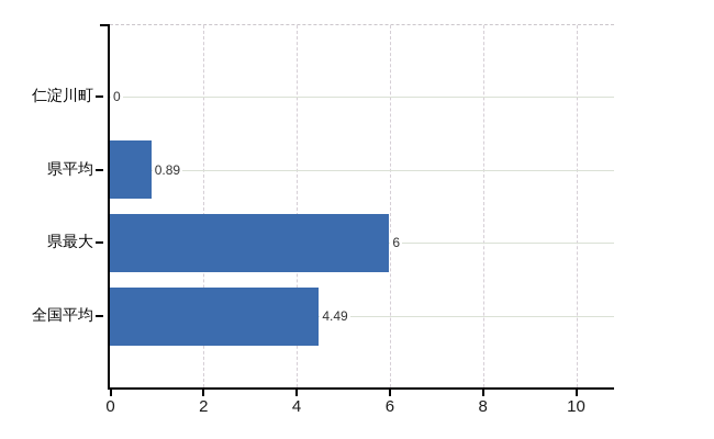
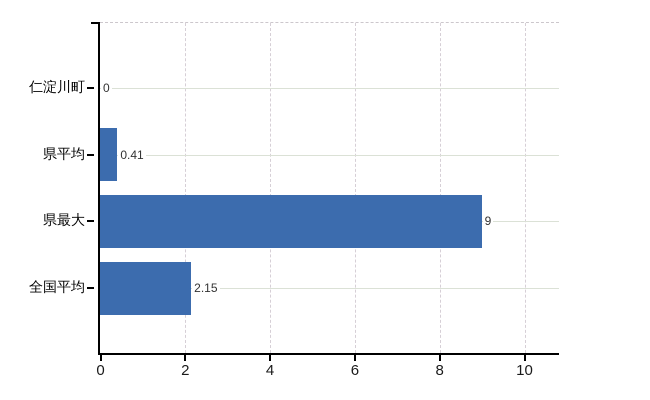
県平均: 0.89 -> 0.41
県最大: 6 -> 9
全国平均: 4.49 -> 2.15
